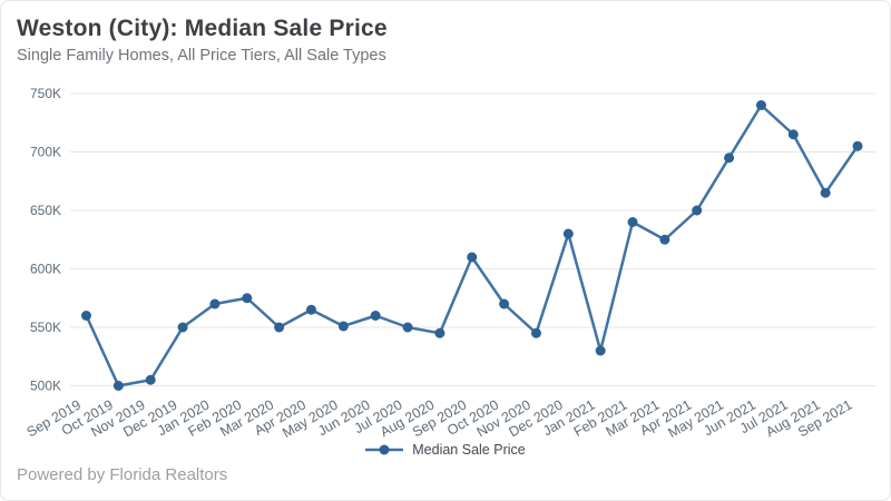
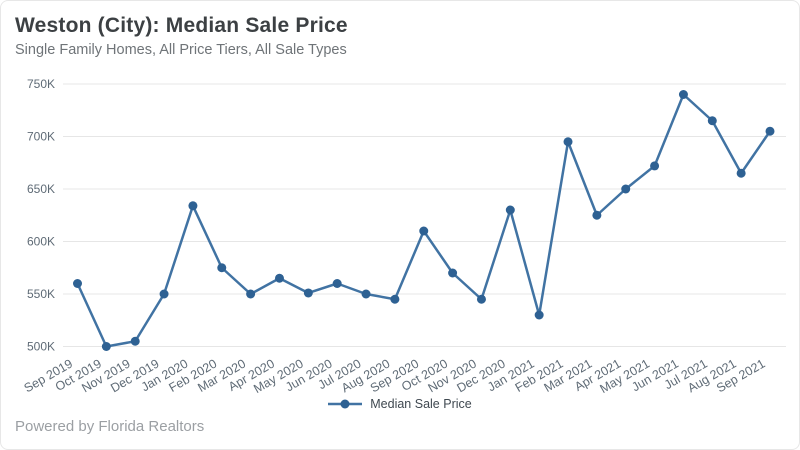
Jan 2020: 570K -> 634K
Feb 2021: 640K -> 695K
May 2021: 695K -> 672K
